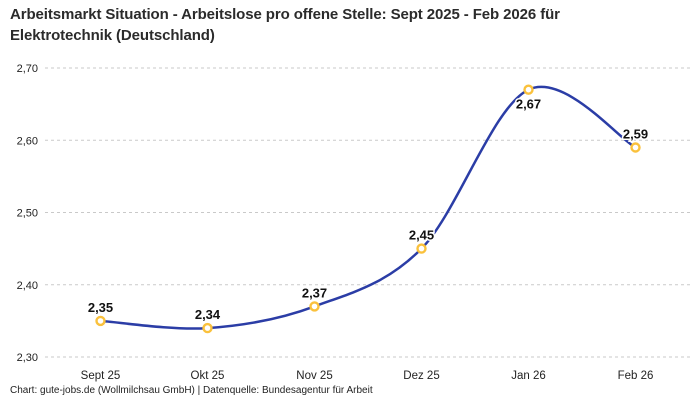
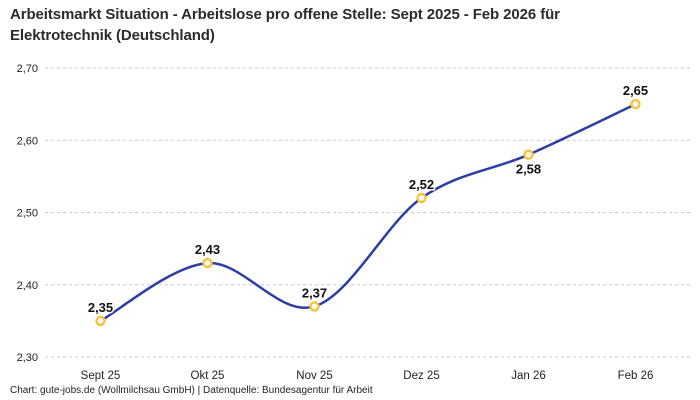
Okt 25: 2,34 -> 2,43
Dez 25: 2,45 -> 2,52
Jan 26: 2,67 -> 2,58
Feb 26: 2,59 -> 2,65
